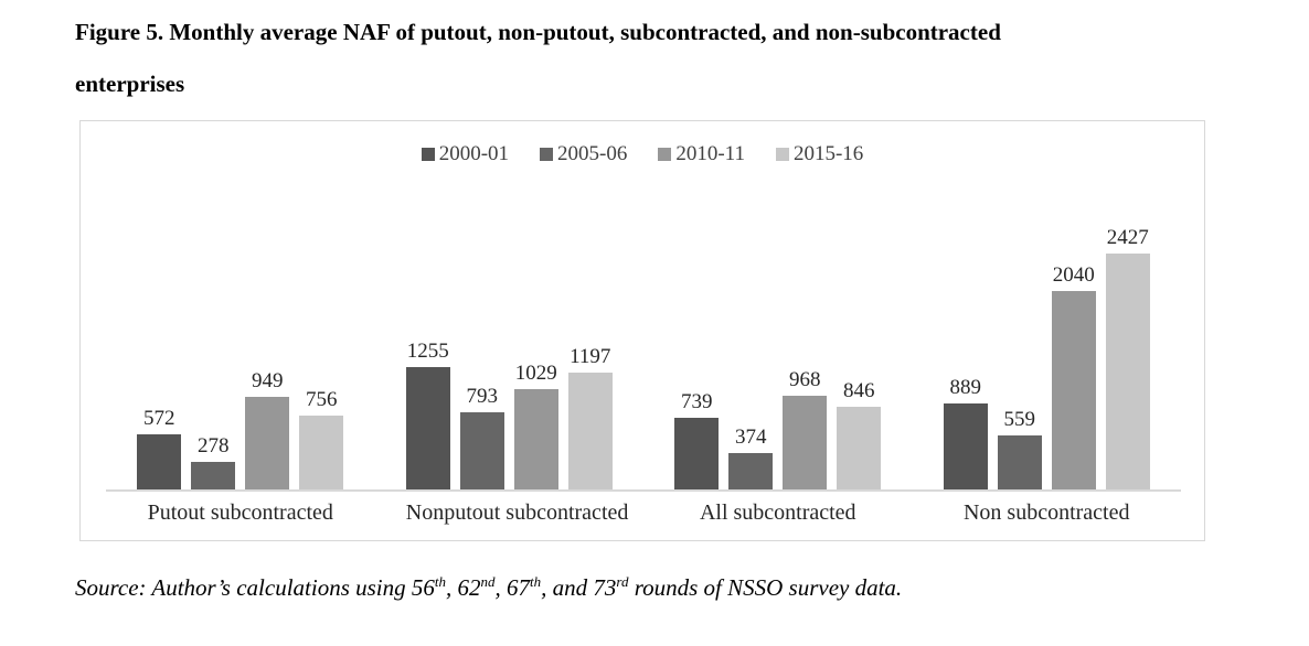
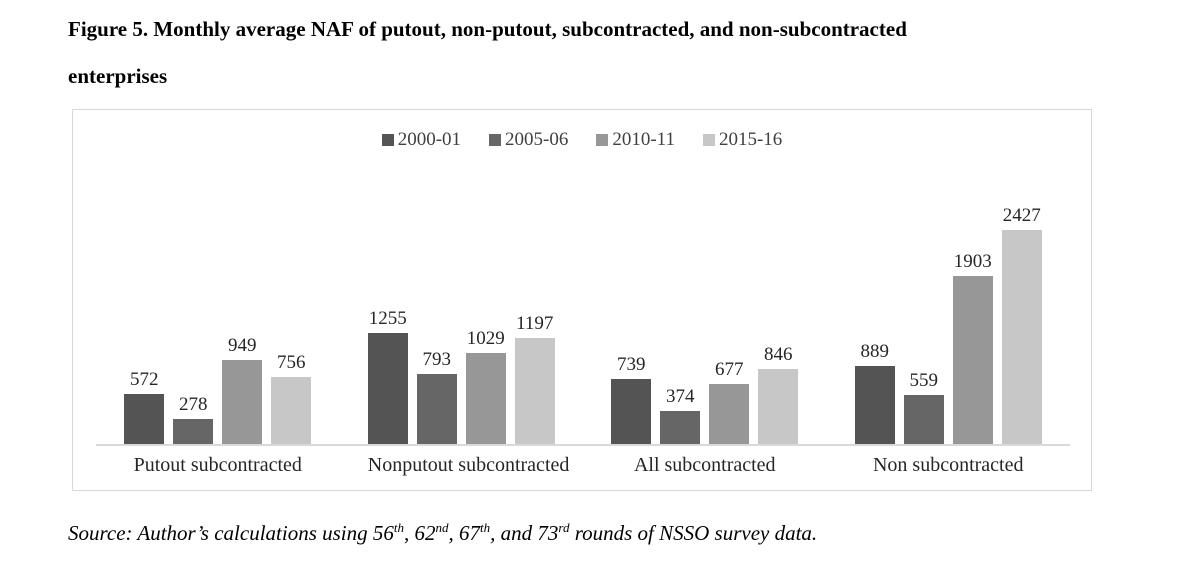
2010-11/All subcontracted: 968 -> 677
2010-11/Non subcontracted: 2040 -> 1903
